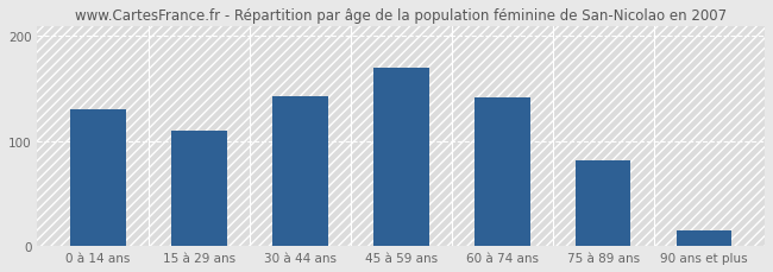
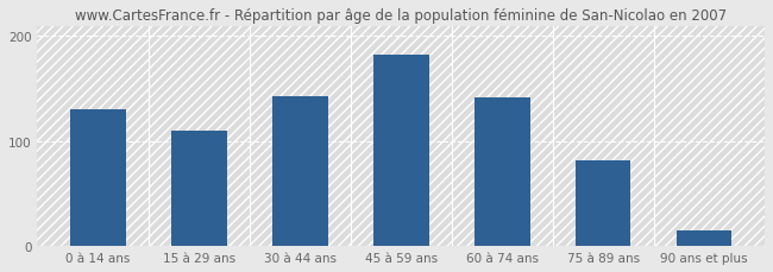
45 à 59 ans: 170 -> 182
